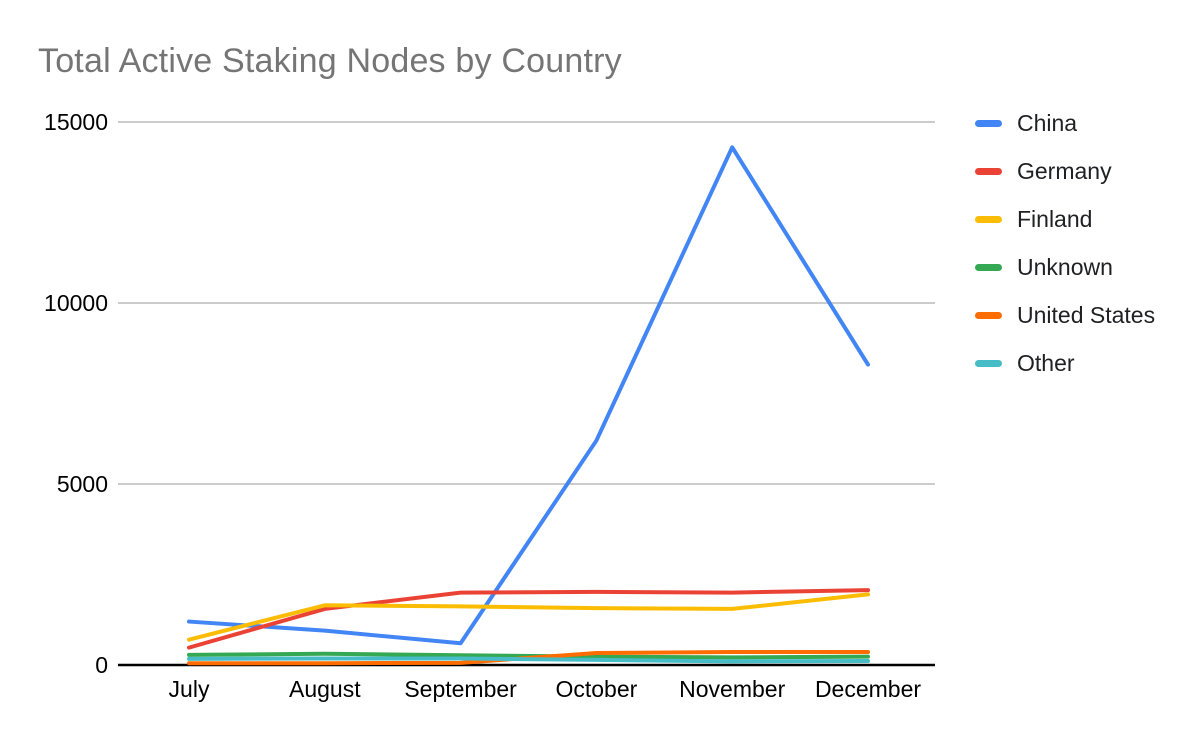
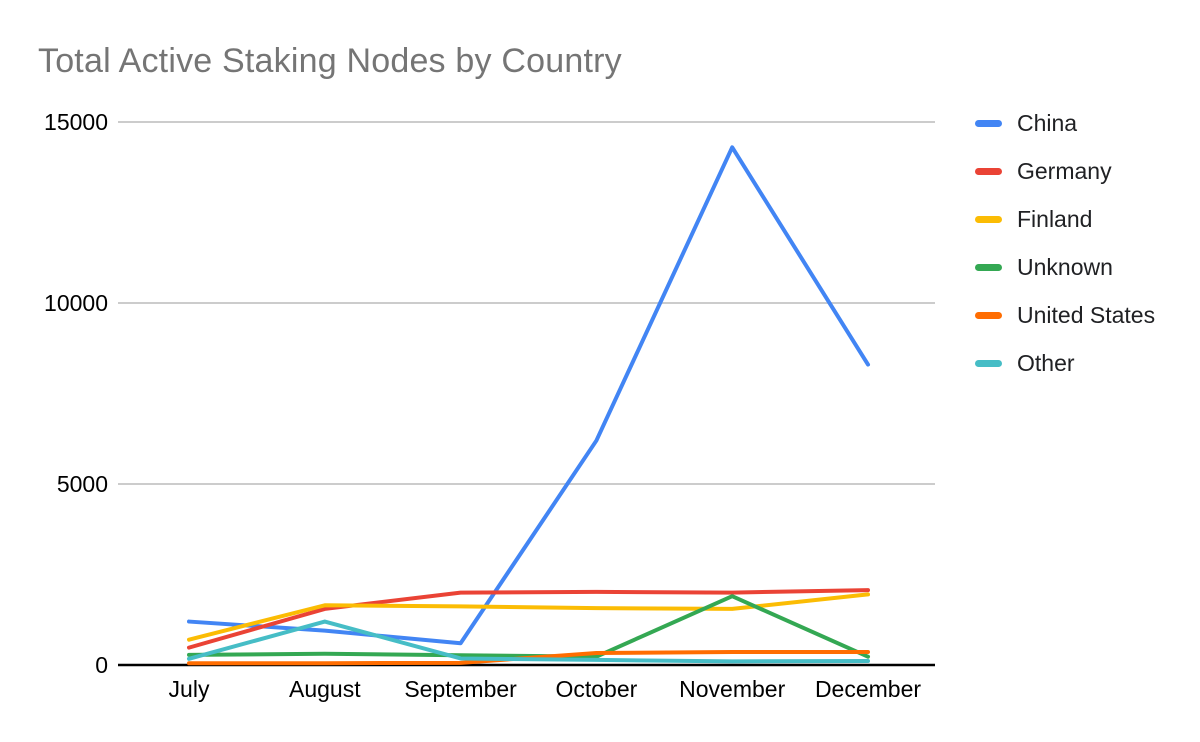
Other/August: 200 -> 1200
Unknown/November: 200 -> 1900
